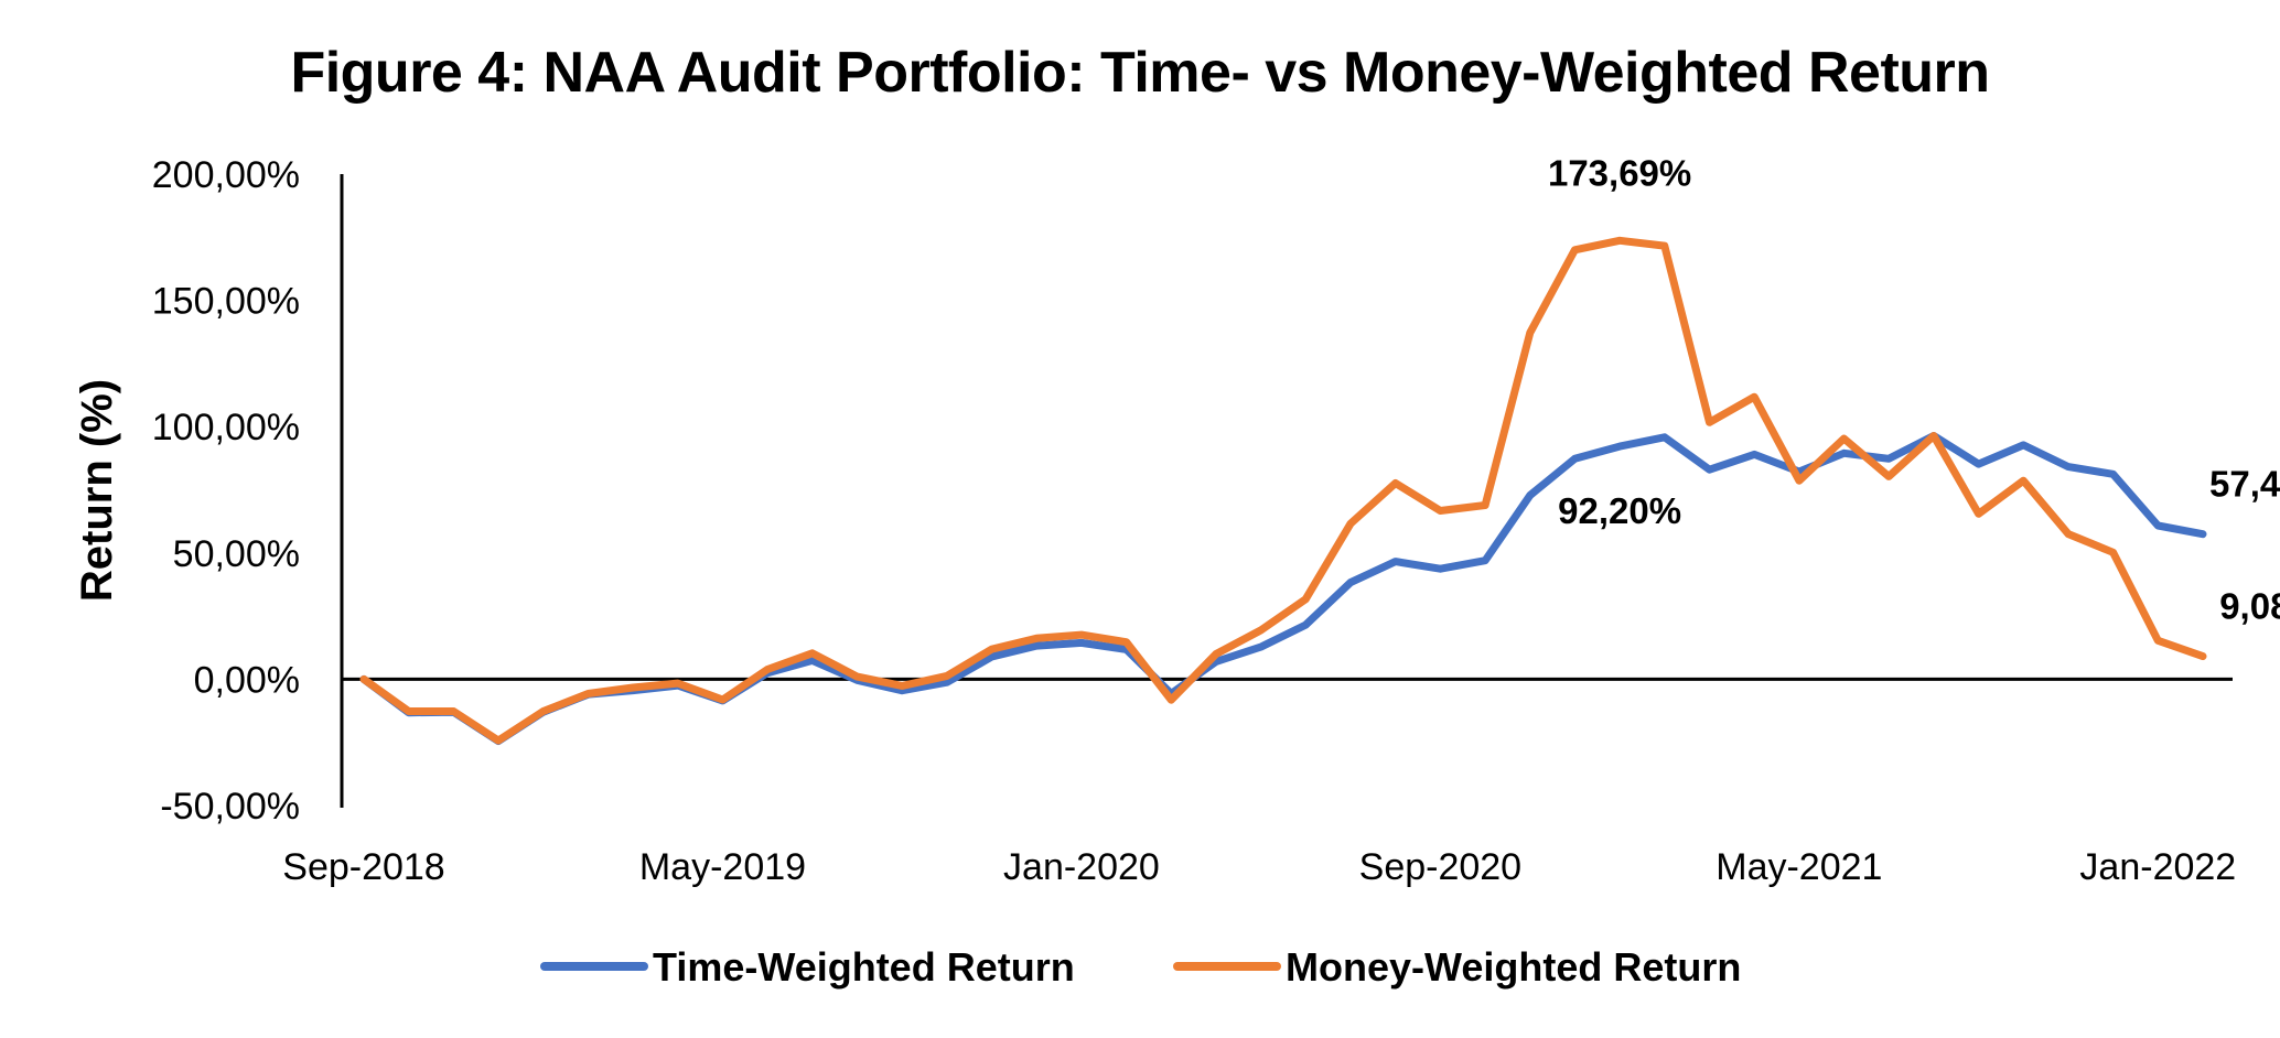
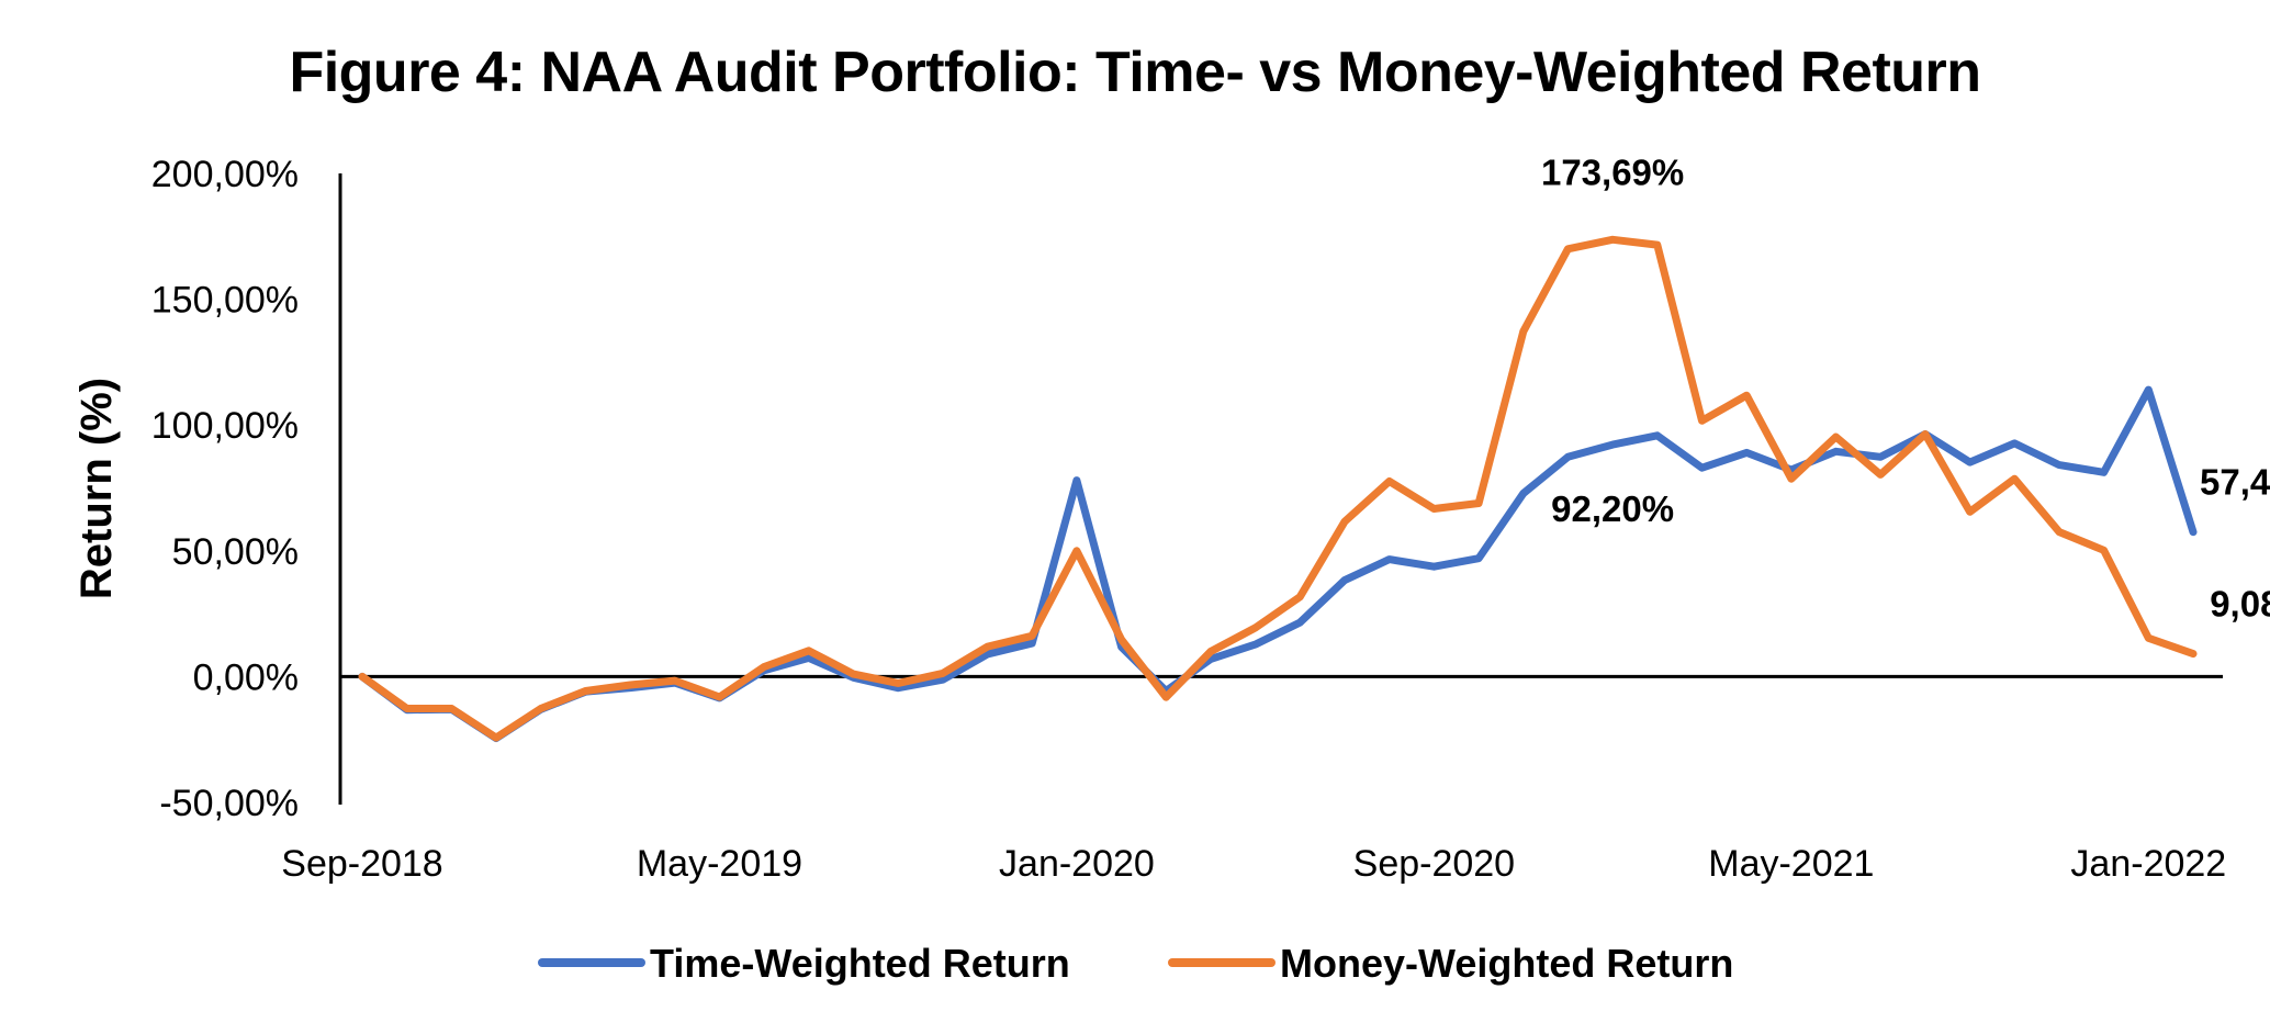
Time-Weighted Return/Jan-2020: 14% -> 78%
Money-Weighted Return/Jan-2020: 18% -> 50%
Time-Weighted Return/Jan-2022: 61% -> 114%
